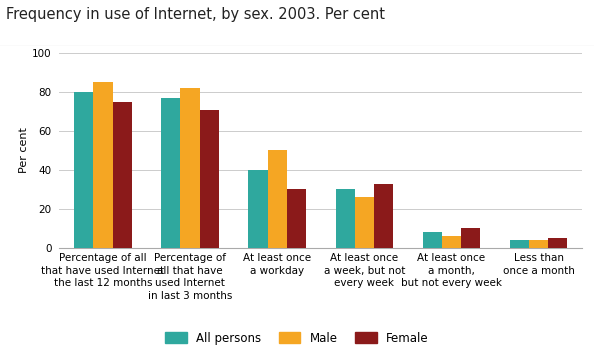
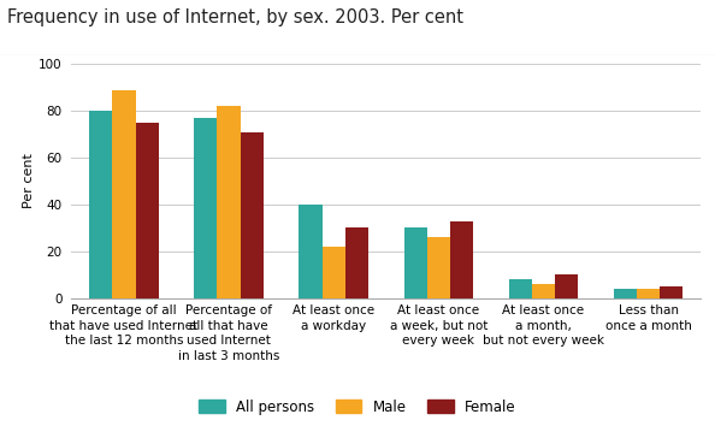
Male/Percentage of all that have used Internet the last 12 months: 85 -> 89
Male/At least once a workday: 50 -> 22
